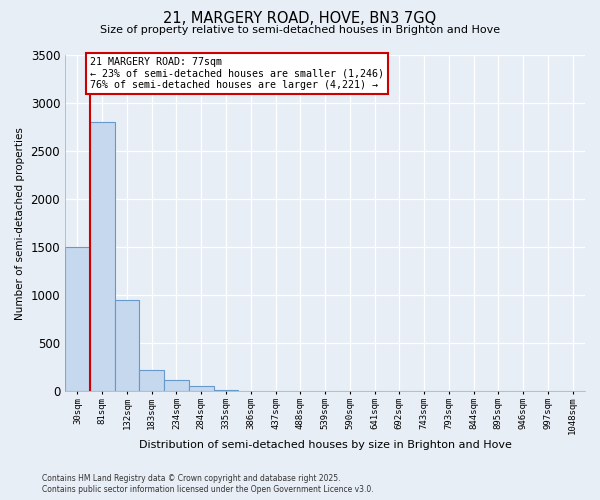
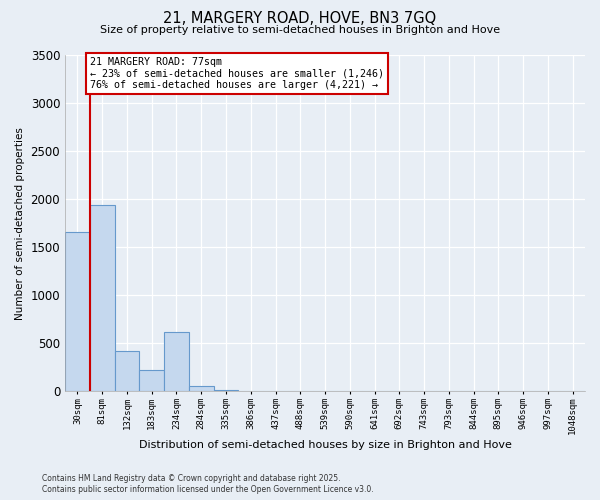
30sqm: 1500 -> 1660
81sqm: 2800 -> 1940
132sqm: 950 -> 420
234sqm: 120 -> 620
